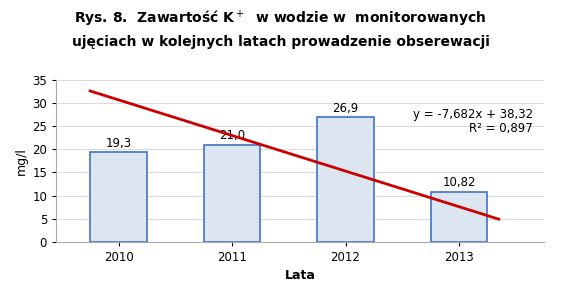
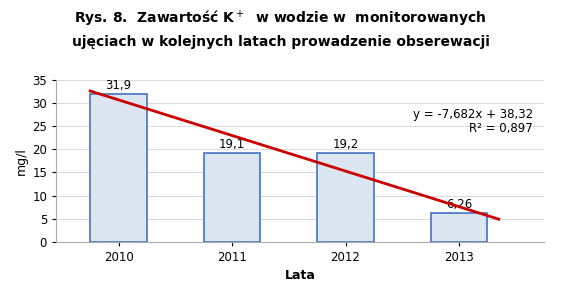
2010: 19,3 -> 31,9
2011: 21,0 -> 19,1
2012: 26,9 -> 19,2
2013: 10,82 -> 6,26
